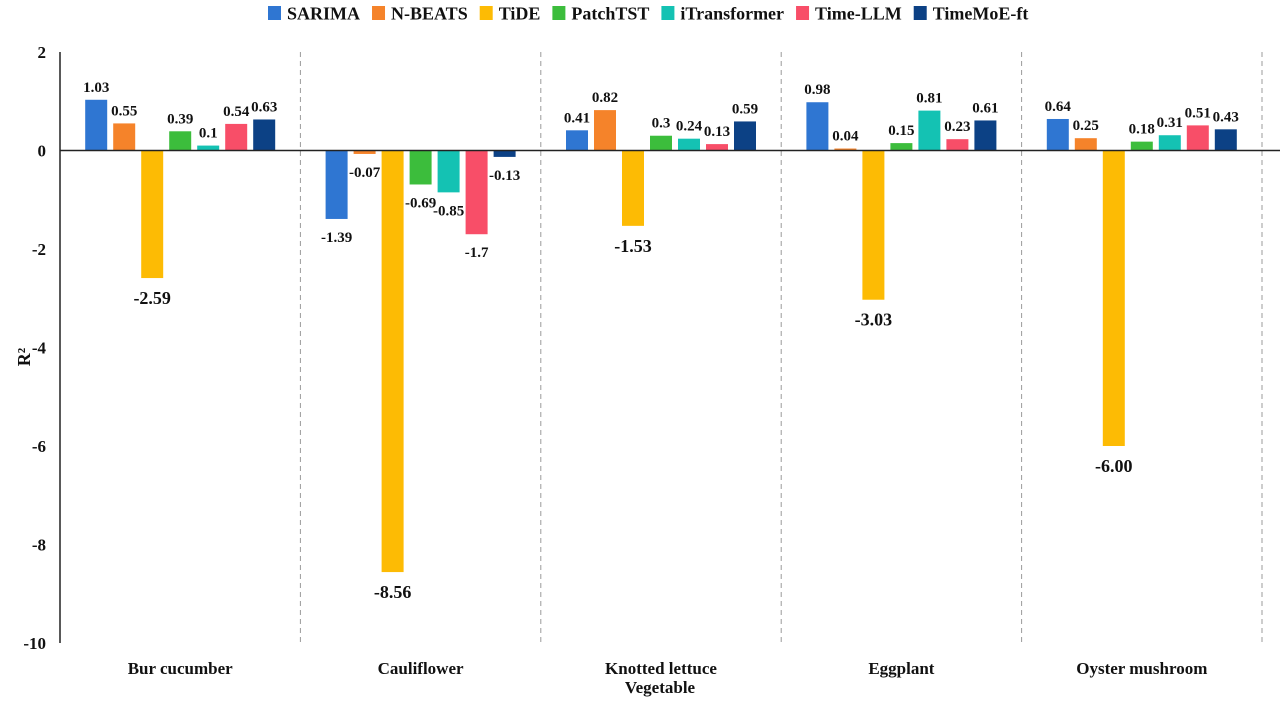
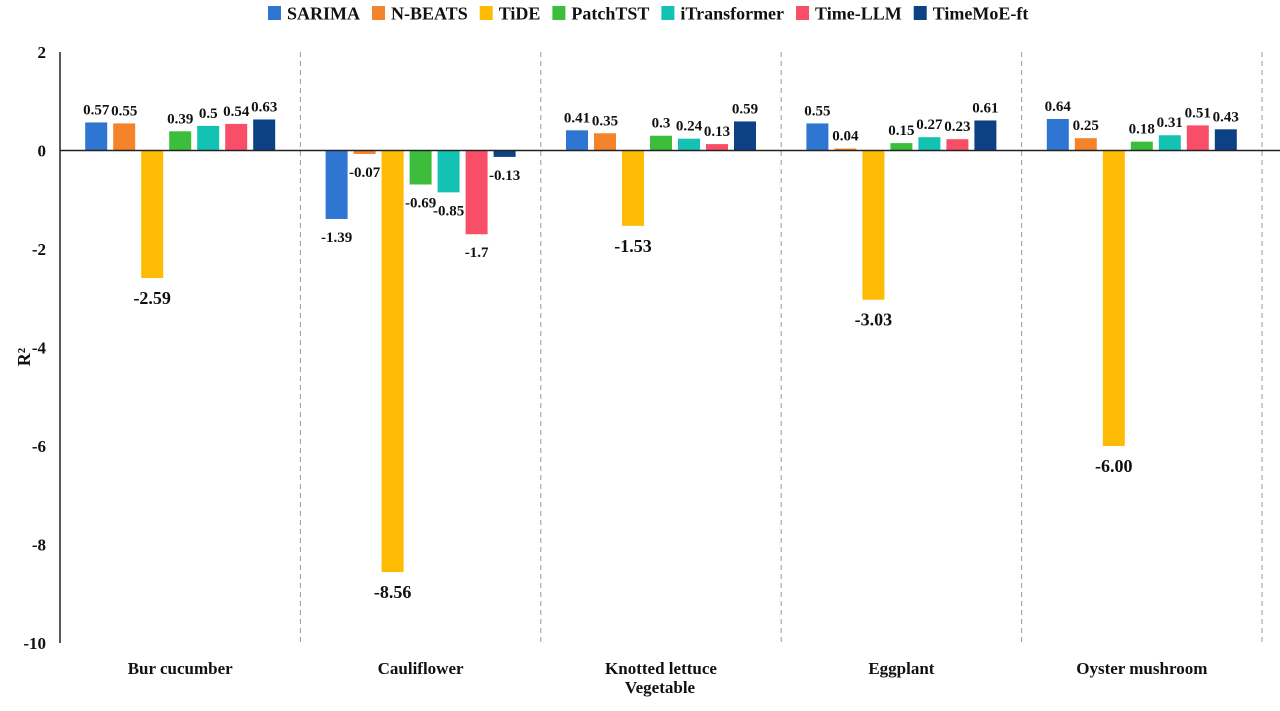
SARIMA/Bur cucumber: 1.03 -> 0.57
iTransformer/Bur cucumber: 0.1 -> 0.5
N-BEATS/Knotted lettuce: 0.82 -> 0.35
SARIMA/Eggplant: 0.98 -> 0.55
iTransformer/Eggplant: 0.81 -> 0.27
